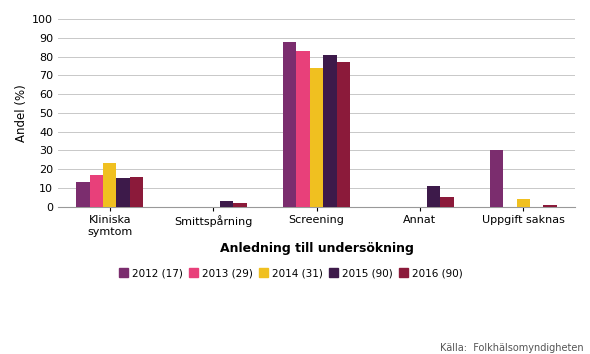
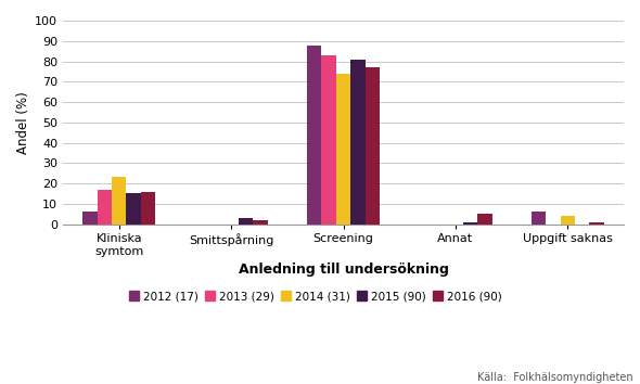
2012 (17)/Kliniska symtom: 13 -> 6
2015 (90)/Annat: 11 -> 1
2012 (17)/Uppgift saknas: 30 -> 6
